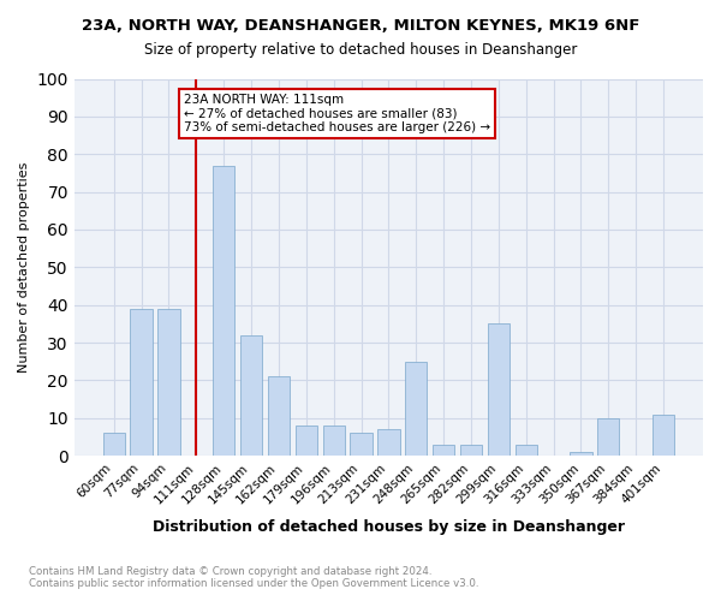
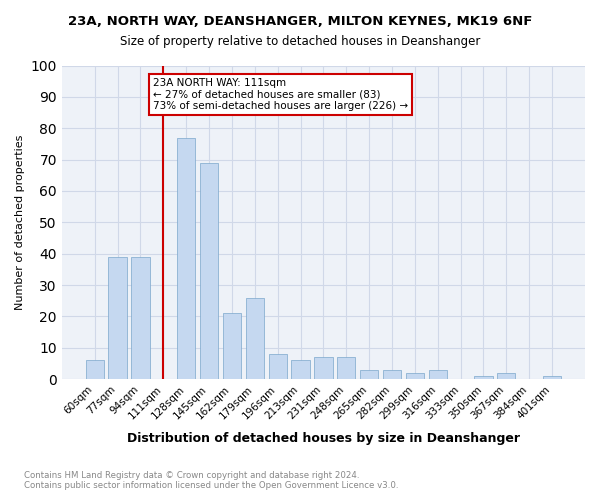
145sqm: 32 -> 69
179sqm: 8 -> 26
248sqm: 25 -> 7
299sqm: 35 -> 2
367sqm: 10 -> 2
401sqm: 11 -> 1
